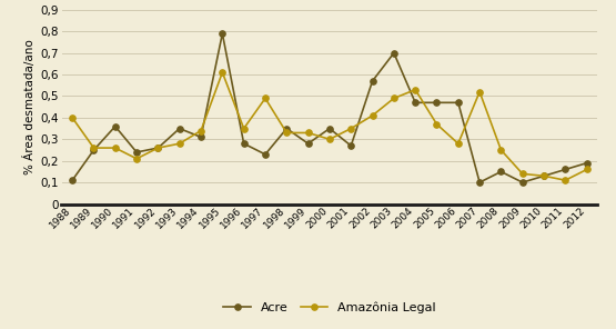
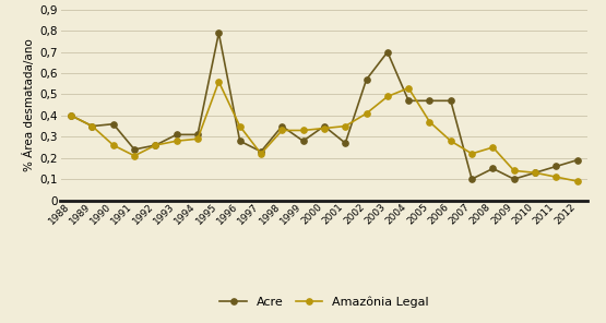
Acre/1988: 0,11 -> 0,40
Acre/1989: 0,25 -> 0,35
Amazônia Legal/1989: 0,26 -> 0,35
Acre/1993: 0,35 -> 0,31
Amazônia Legal/1994: 0,34 -> 0,29
Amazônia Legal/1995: 0,61 -> 0,56
Amazônia Legal/1997: 0,49 -> 0,22
Amazônia Legal/2000: 0,30 -> 0,34
Amazônia Legal/2007: 0,52 -> 0,22
Amazônia Legal/2012: 0,16 -> 0,09
